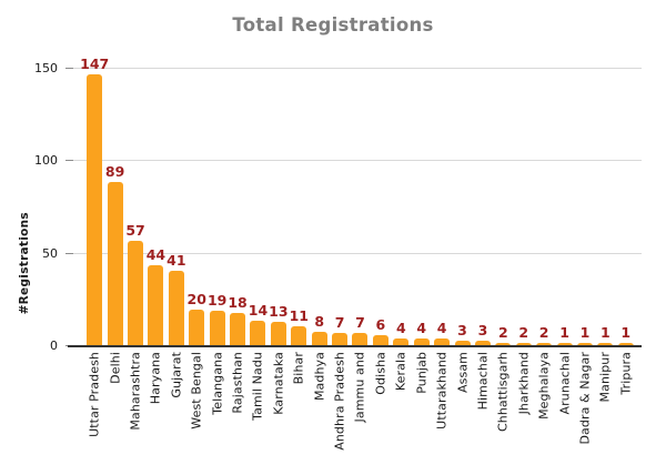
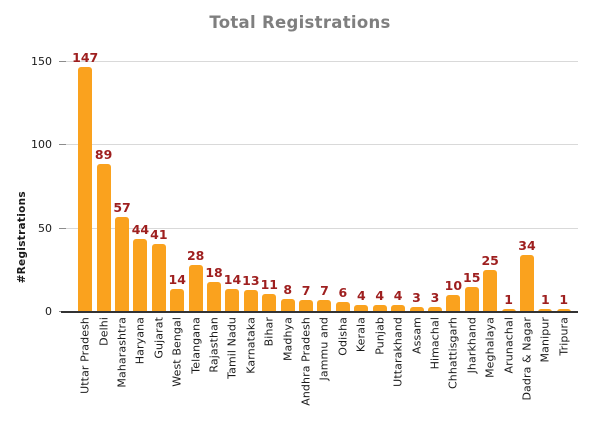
West Bengal: 20 -> 14
Telangana: 19 -> 28
Chhattisgarh: 2 -> 10
Jharkhand: 2 -> 15
Meghalaya: 2 -> 25
Dadra & Nagar: 1 -> 34
